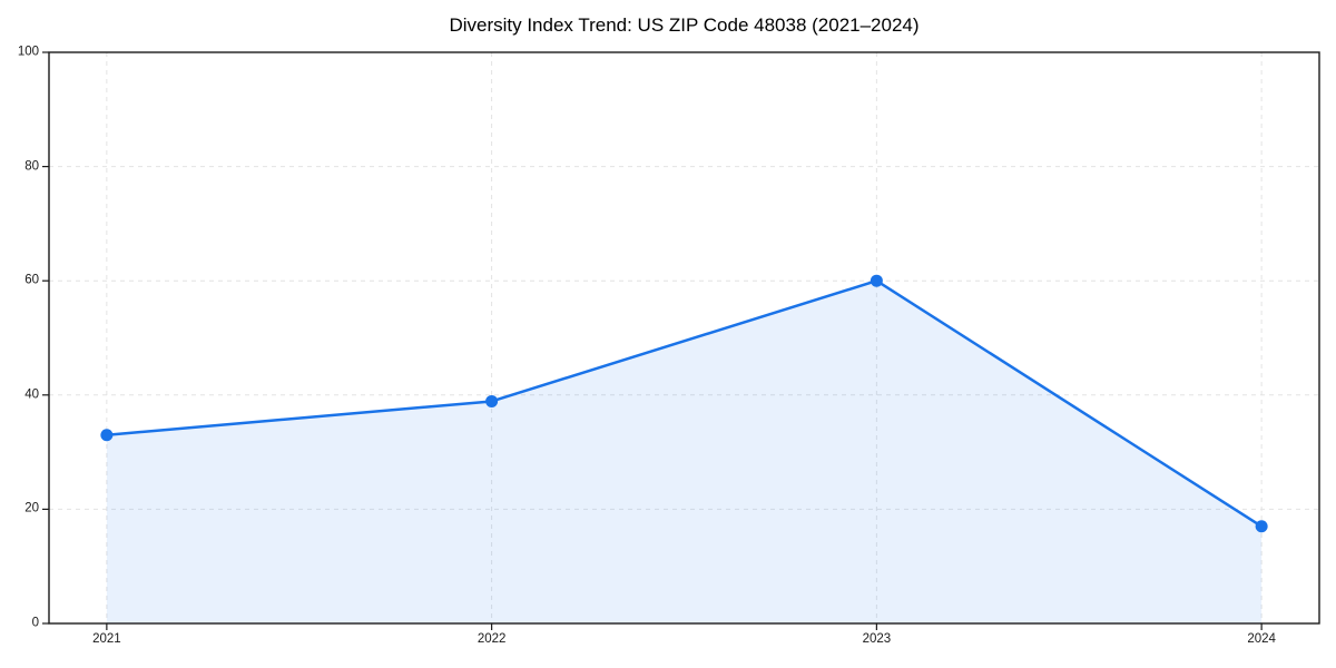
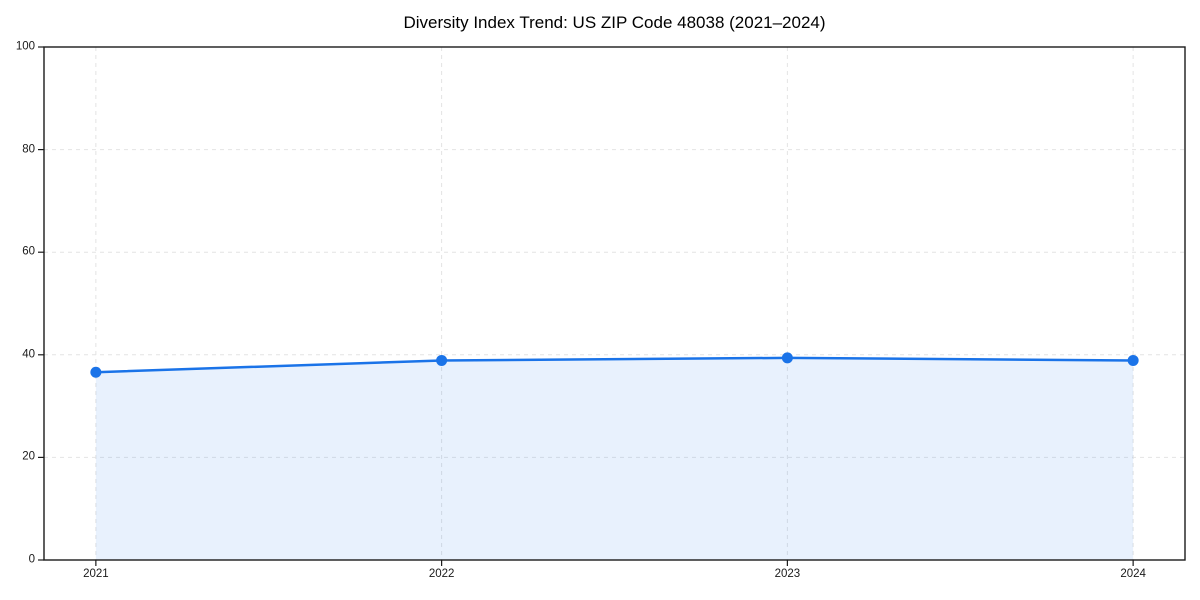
2021: 33 -> 37
2023: 60 -> 39
2024: 17 -> 39
